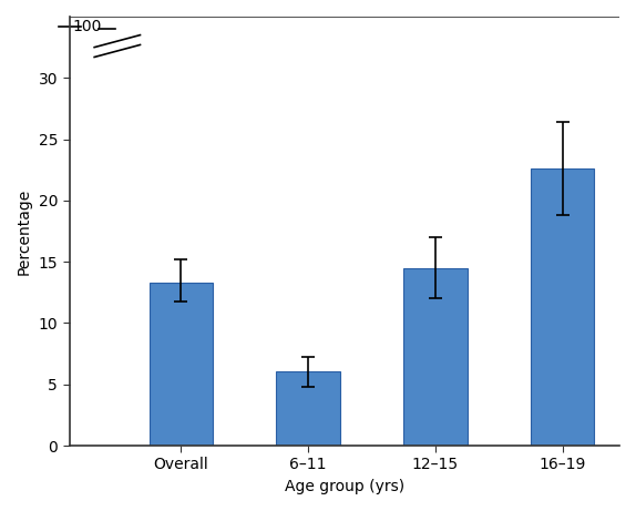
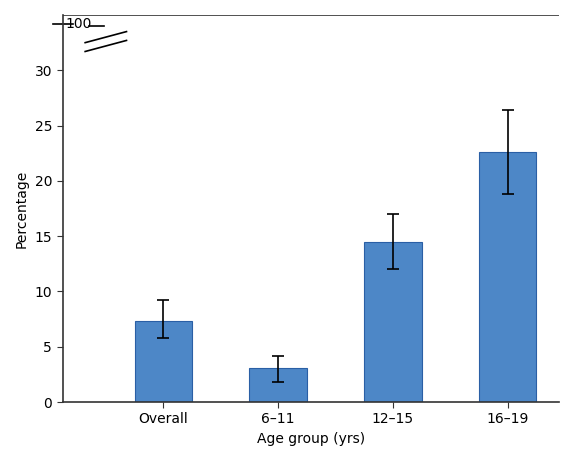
Overall: 13.3 -> 7.3
6–11: 6.1 -> 3.1
